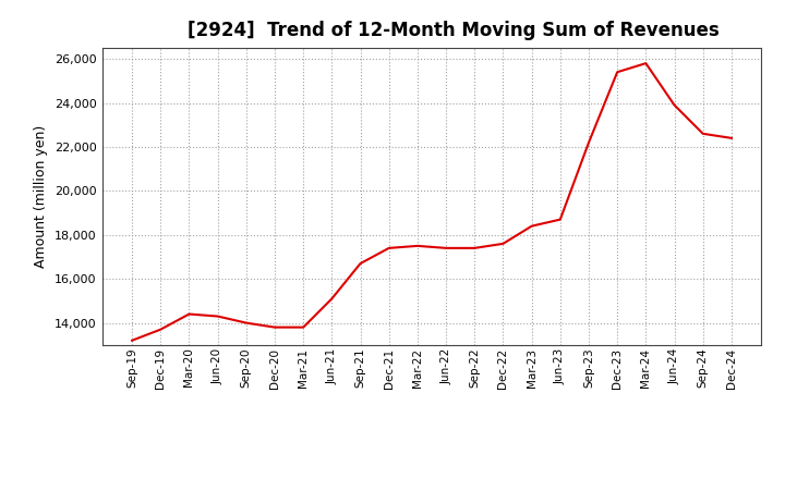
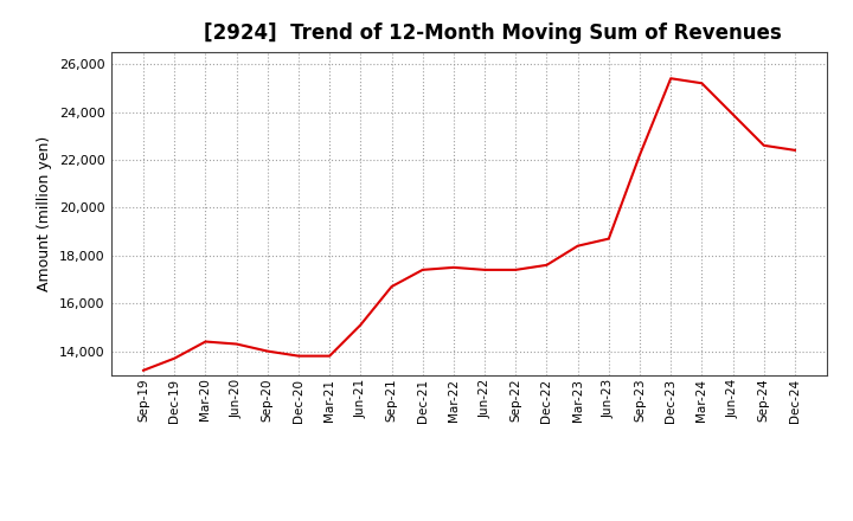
Mar-24: 25,800 -> 25,200
